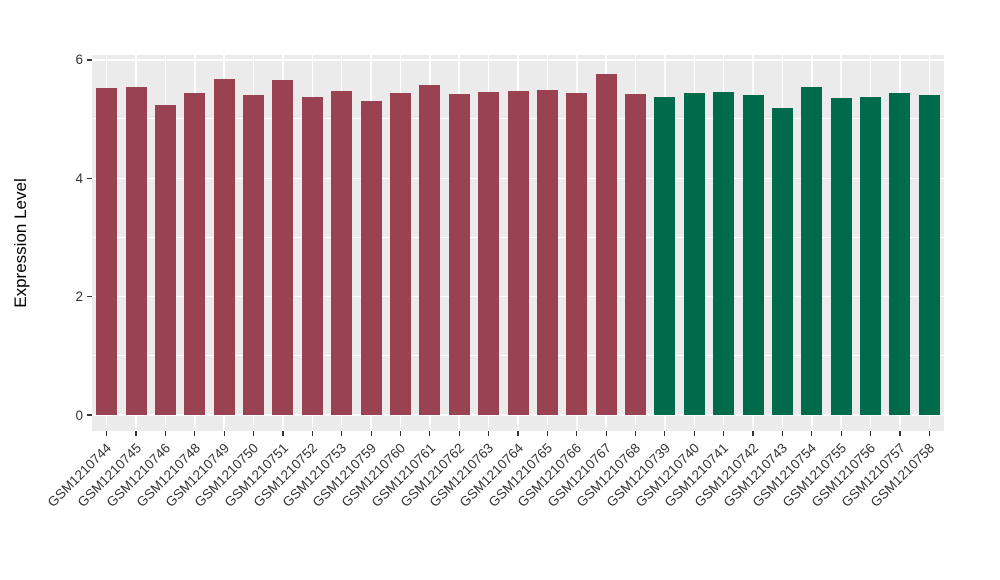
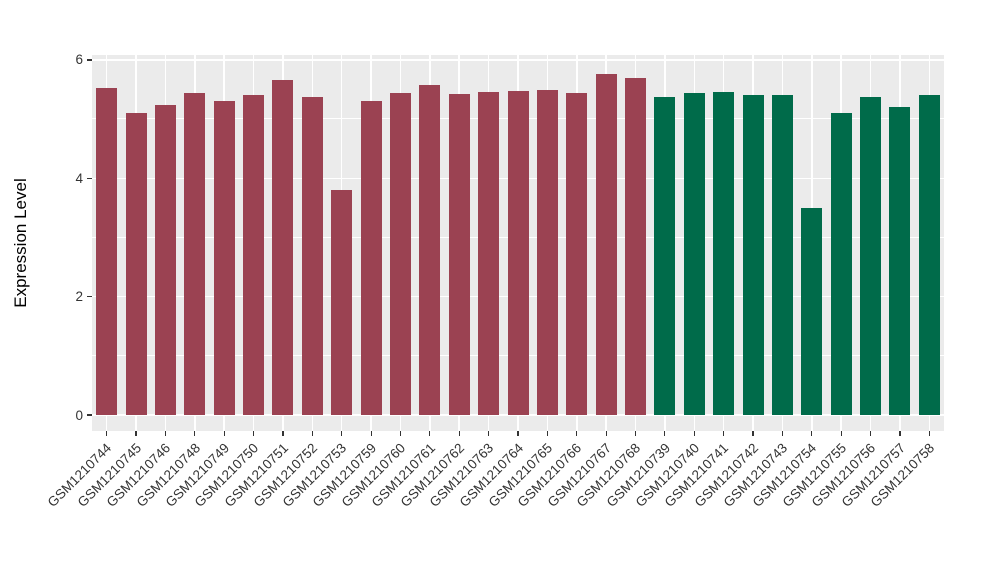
GSM1210745: 5.5 -> 5.1
GSM1210749: 5.7 -> 5.3
GSM1210753: 5.5 -> 3.8
GSM1210768: 5.4 -> 5.7
GSM1210743: 5.2 -> 5.4
GSM1210754: 5.5 -> 3.5
GSM1210755: 5.3 -> 5.1
GSM1210757: 5.5 -> 5.2
